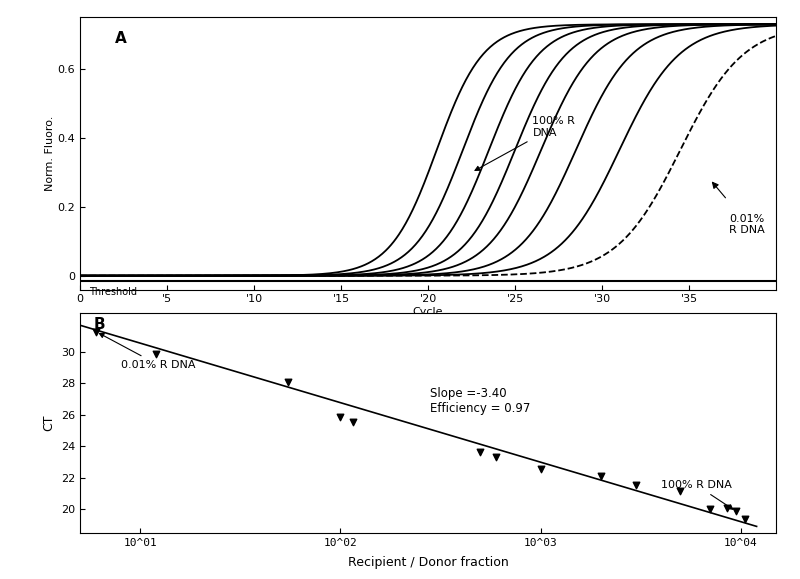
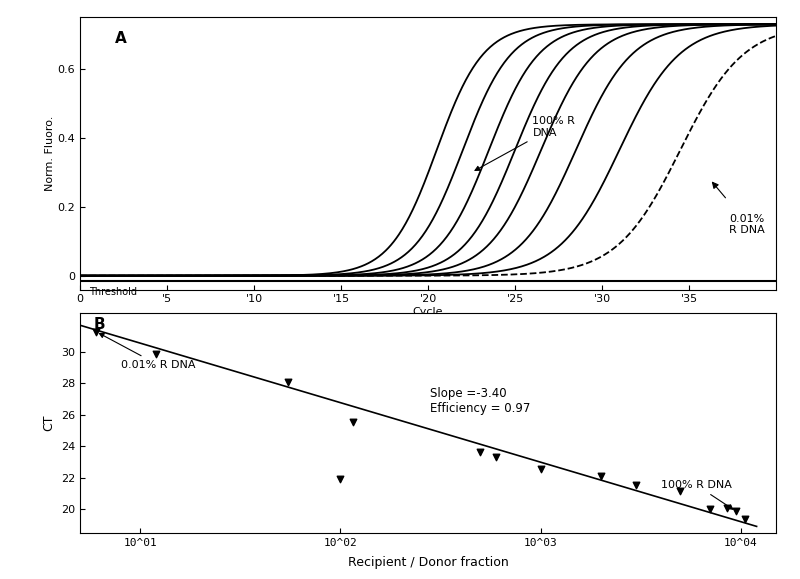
10^02: 25.9 -> 21.9
